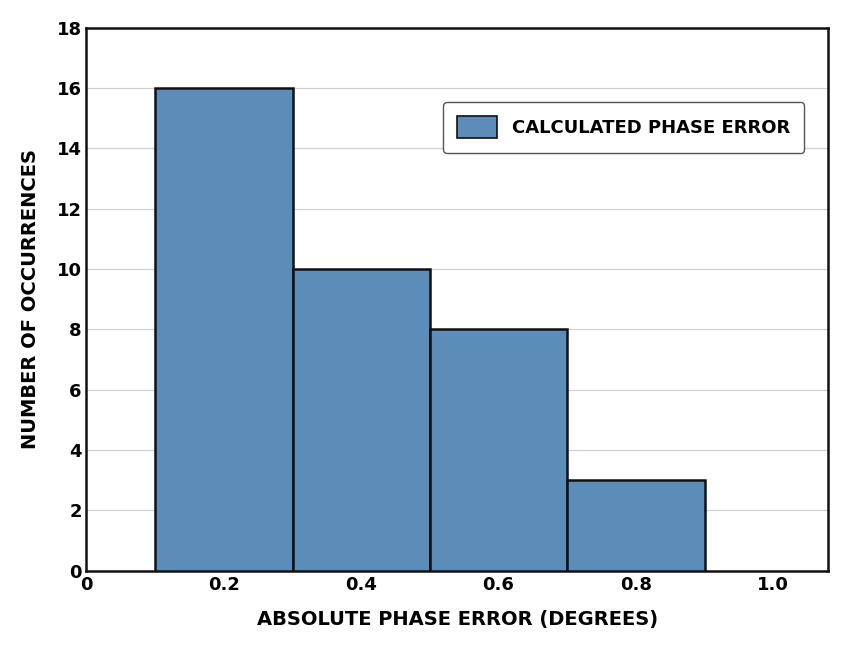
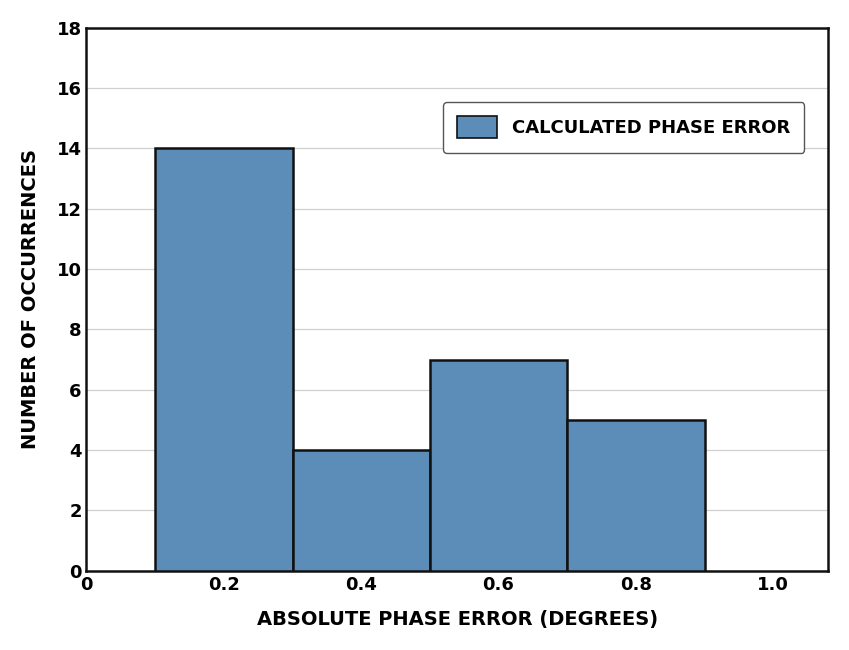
0.2: 16 -> 14
0.4: 10 -> 4
0.6: 8 -> 7
0.8: 3 -> 5
